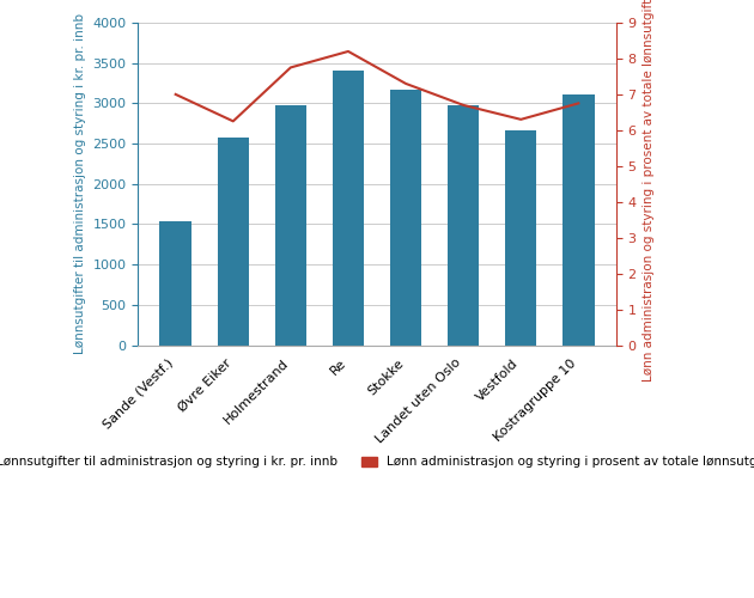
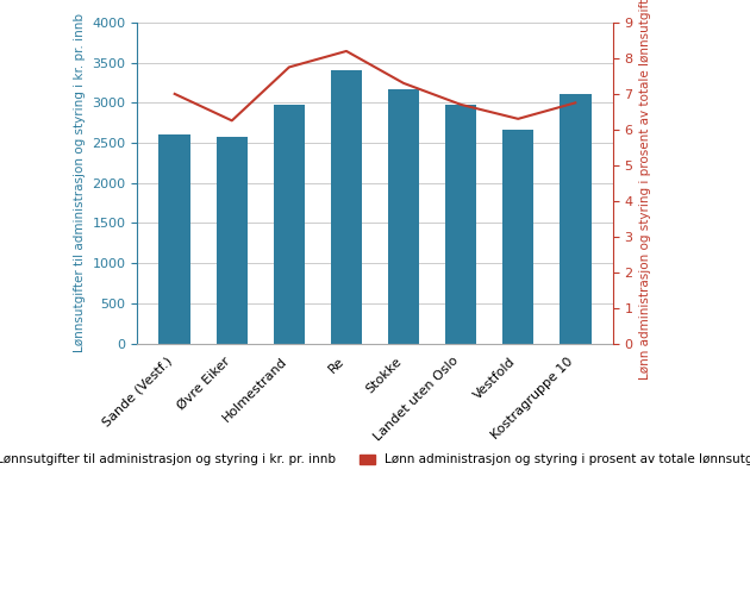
Lønnsutgifter til administrasjon og styring i kr. pr. innb/Sande (Vestf.): 1540 -> 2600
